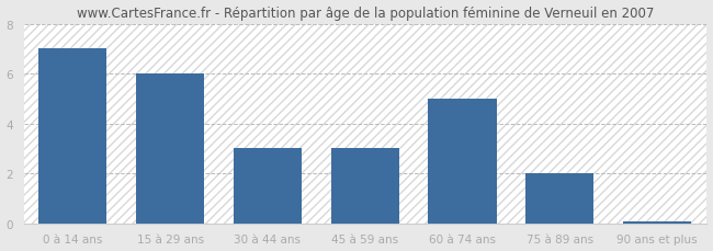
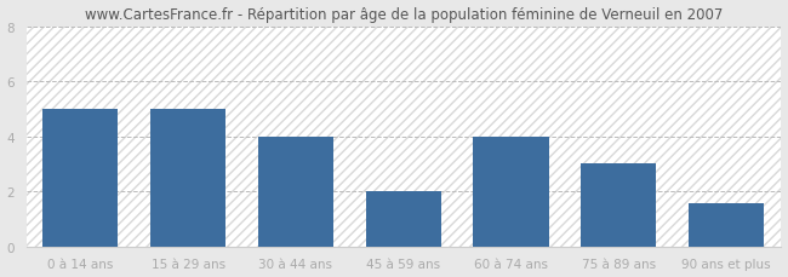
0 à 14 ans: 7.00 -> 5.00
15 à 29 ans: 6.00 -> 5.00
30 à 44 ans: 3.00 -> 4.00
45 à 59 ans: 3.00 -> 2.00
60 à 74 ans: 5.00 -> 4.00
75 à 89 ans: 2.00 -> 3.00
90 ans et plus: 0.07 -> 1.55
